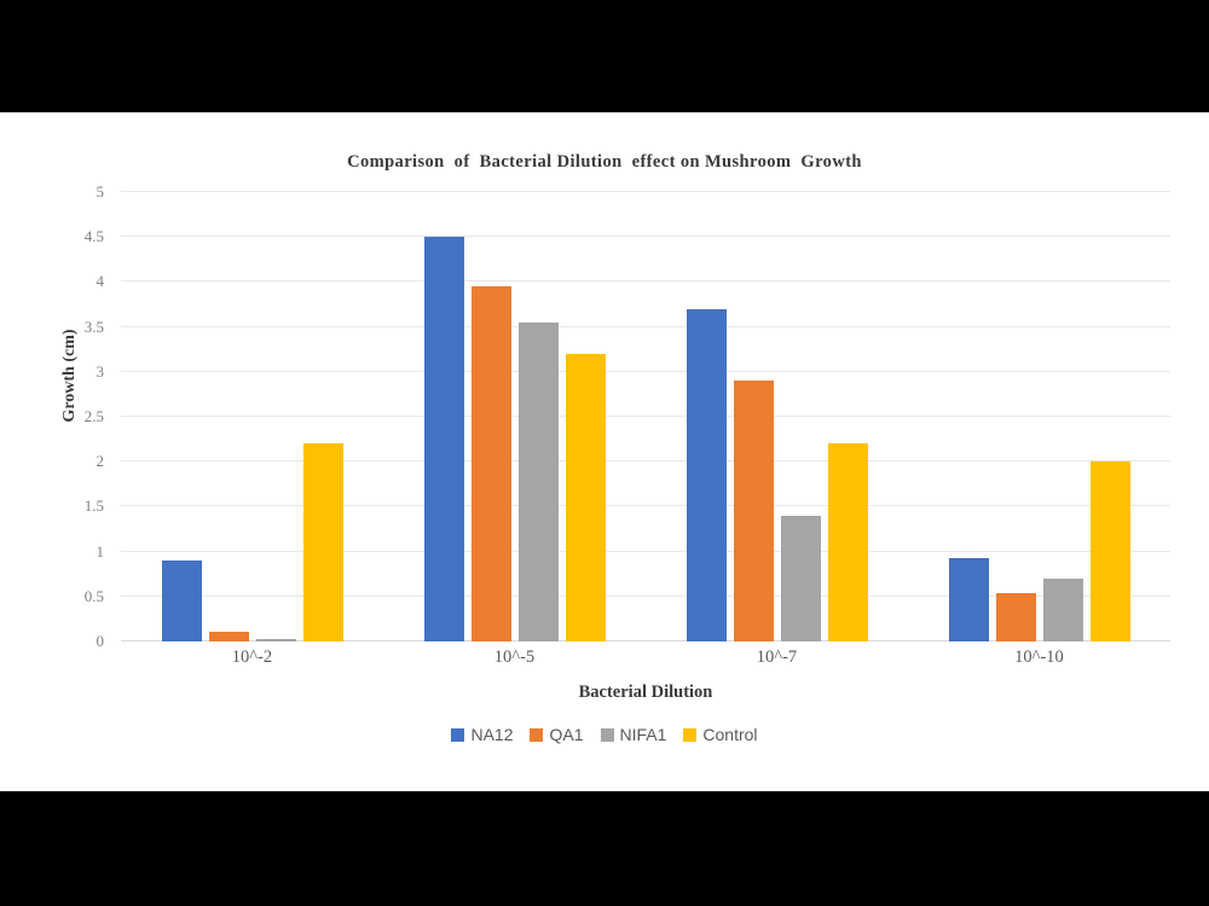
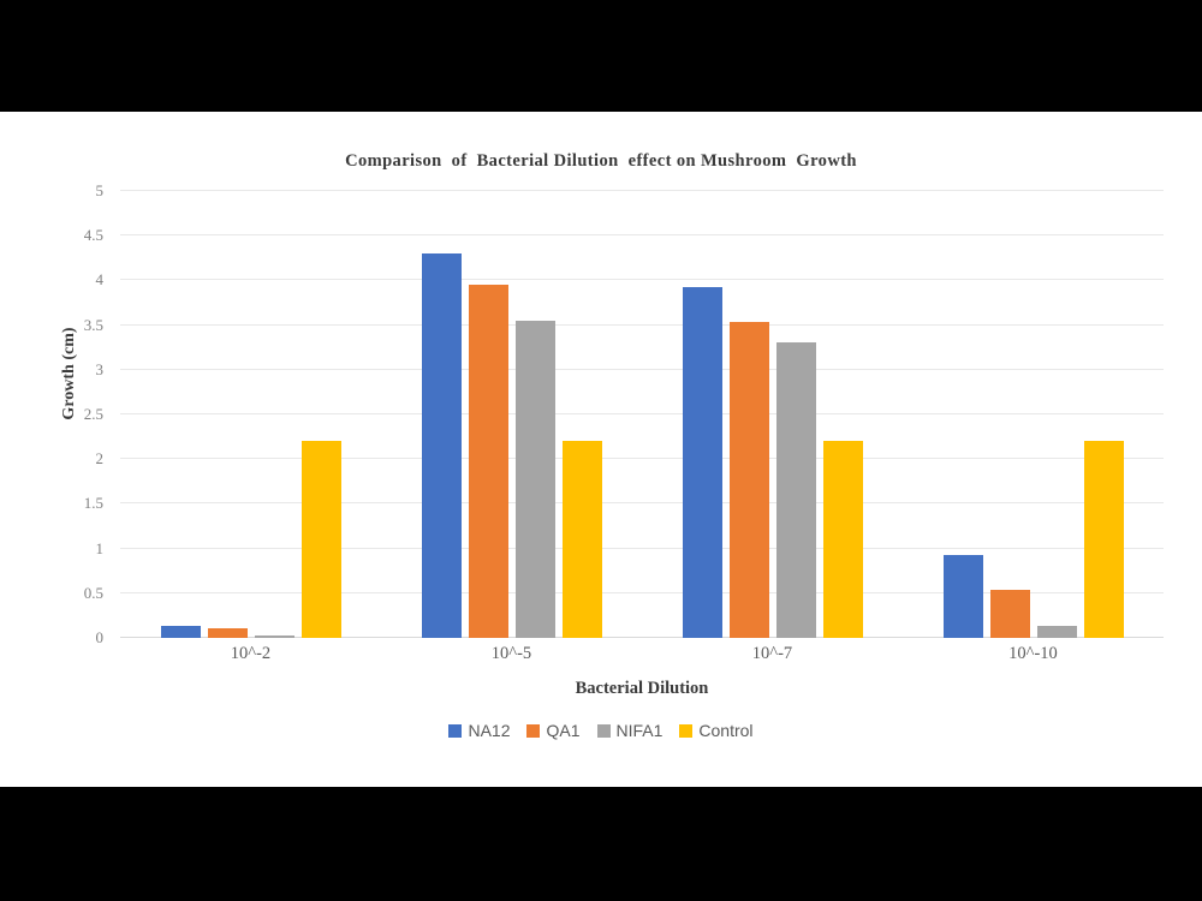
NA12/10^-2: 0.9 -> 0.1
NA12/10^-5: 4.5 -> 4.3
Control/10^-5: 3.2 -> 2.2
NA12/10^-7: 3.7 -> 3.9
QA1/10^-7: 2.9 -> 3.5
NIFA1/10^-7: 1.4 -> 3.3
NIFA1/10^-10: 0.7 -> 0.1
Control/10^-10: 2.0 -> 2.2
